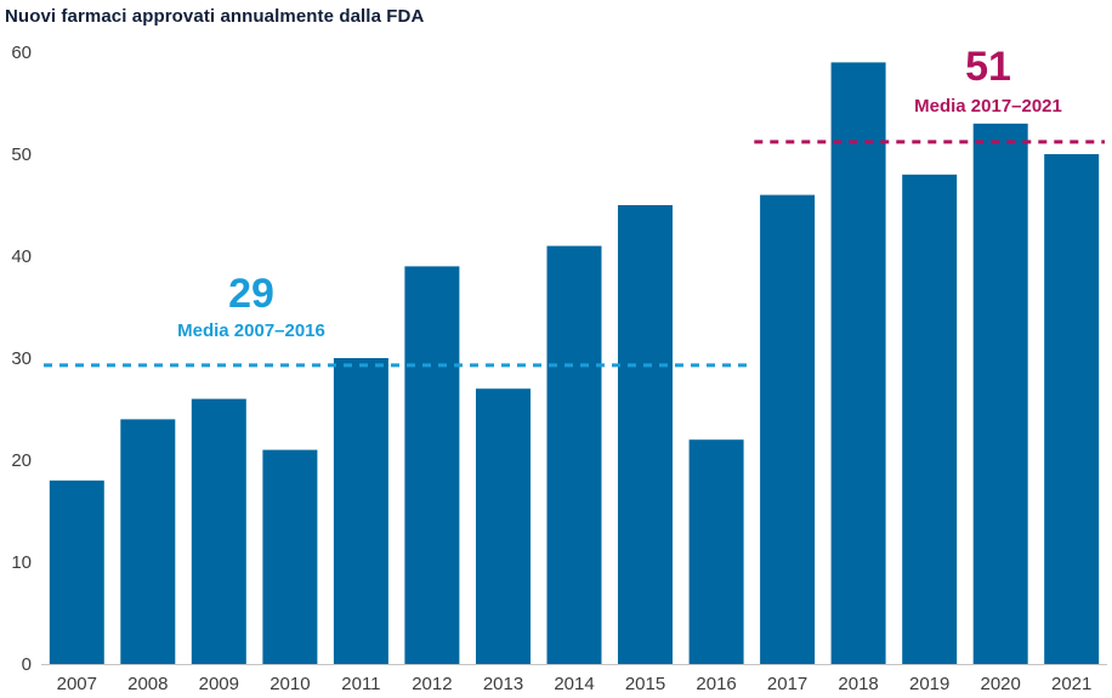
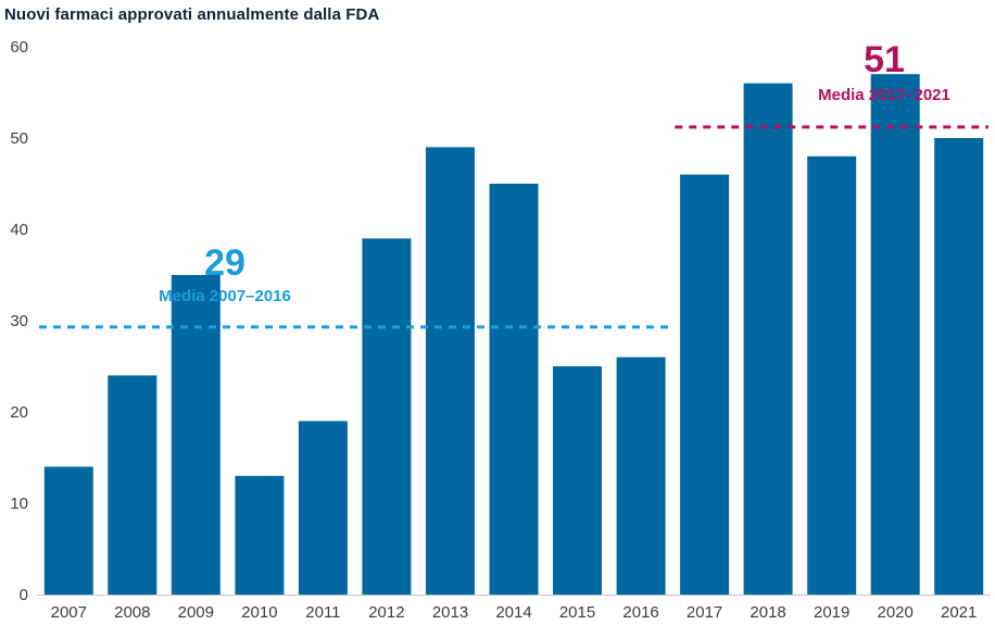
2007: 18 -> 14
2009: 26 -> 35
2010: 21 -> 13
2011: 30 -> 19
2013: 27 -> 49
2014: 41 -> 45
2015: 45 -> 25
2016: 22 -> 26
2018: 59 -> 56
2020: 53 -> 57
